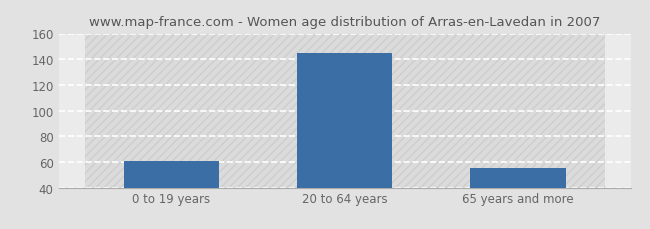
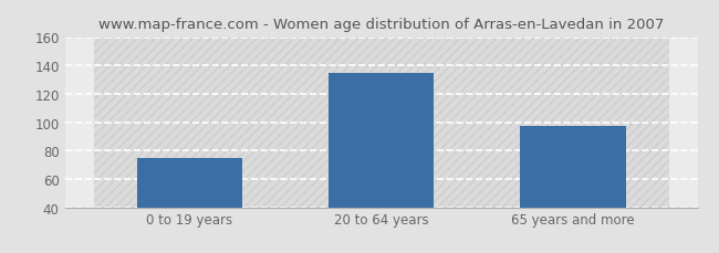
0 to 19 years: 61 -> 75
20 to 64 years: 145 -> 135
65 years and more: 55 -> 97
